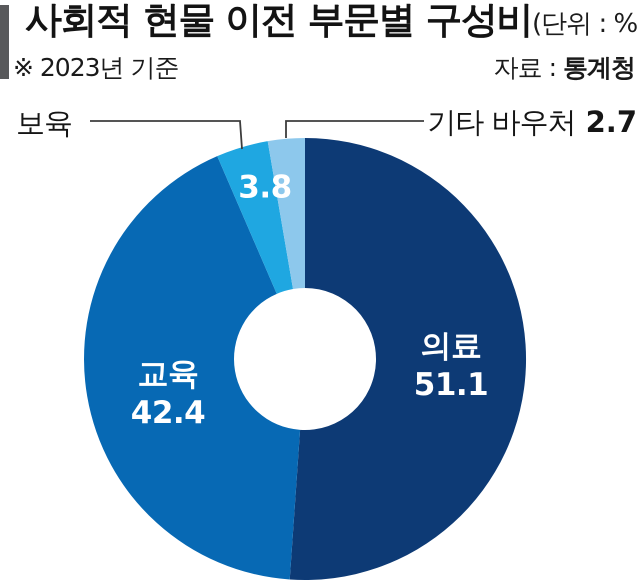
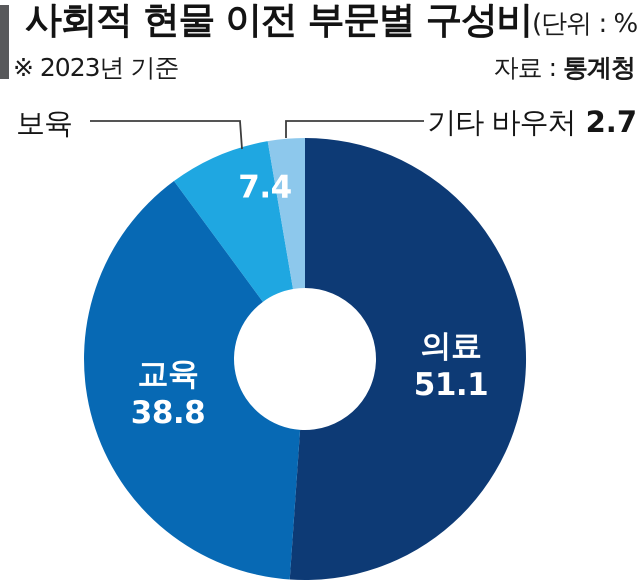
교육: 42.4 -> 38.8
보육: 3.8 -> 7.4
